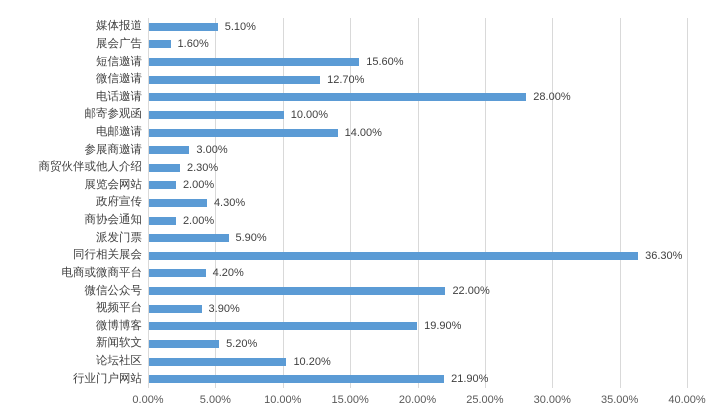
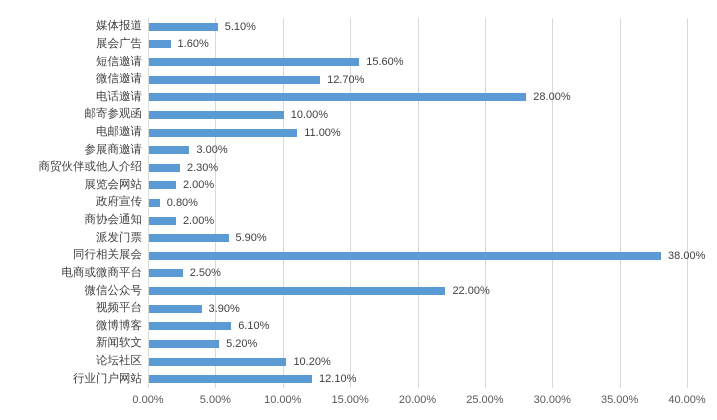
电邮邀请: 14.00% -> 11.00%
政府宣传: 4.30% -> 0.80%
同行相关展会: 36.30% -> 38.00%
电商或微商平台: 4.20% -> 2.50%
微博博客: 19.90% -> 6.10%
行业门户网站: 21.90% -> 12.10%
